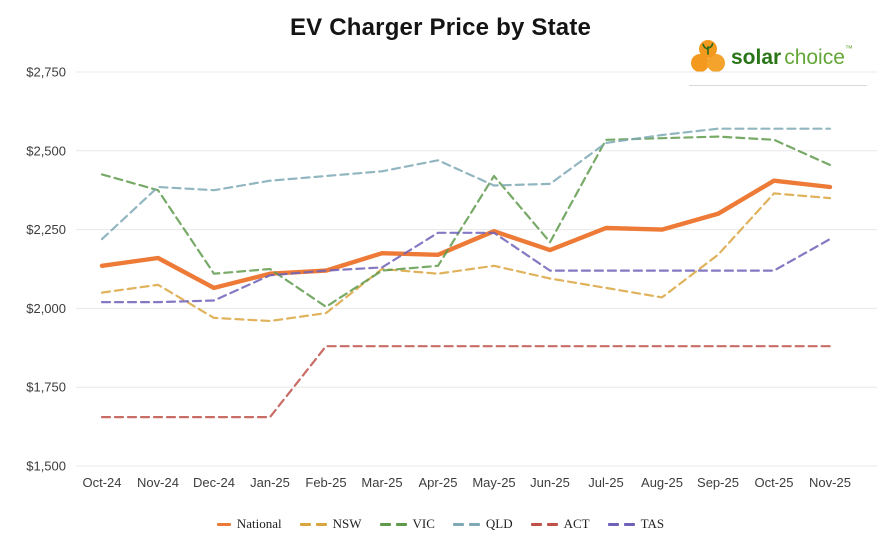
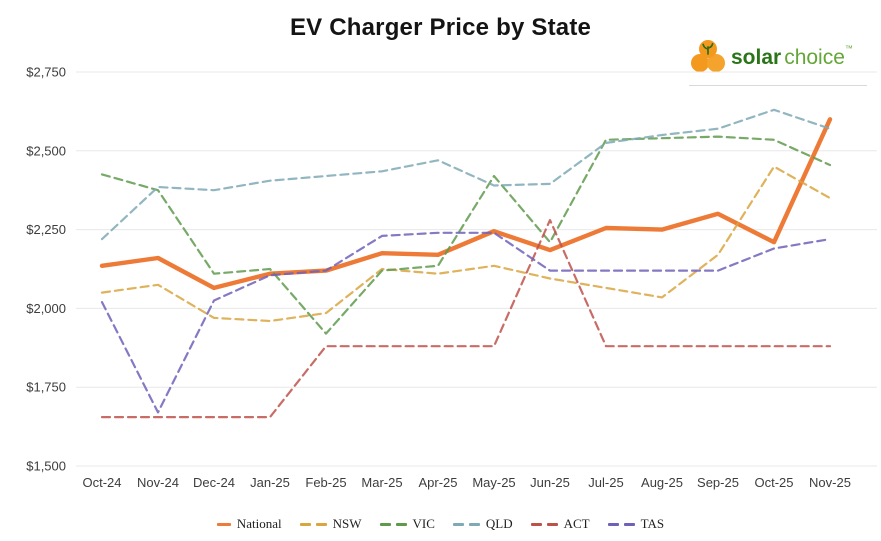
TAS/Nov-24: $2020 -> $1670
VIC/Feb-25: $2000 -> $1920
TAS/Mar-25: $2130 -> $2230
ACT/Jun-25: $1880 -> $2280
National/Oct-25: $2400 -> $2210
NSW/Oct-25: $2360 -> $2450
QLD/Oct-25: $2570 -> $2630
TAS/Oct-25: $2120 -> $2190
National/Nov-25: $2380 -> $2600
